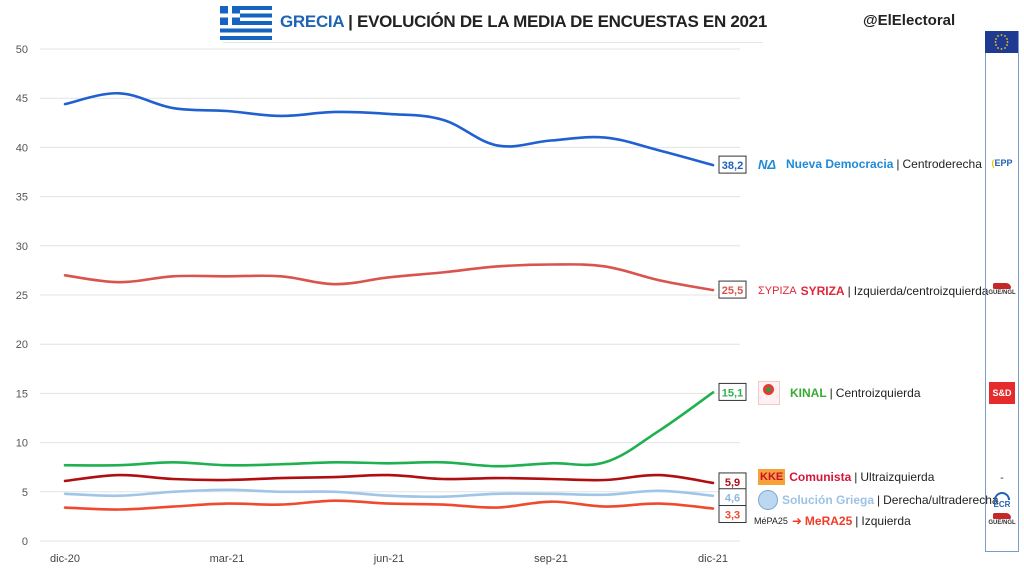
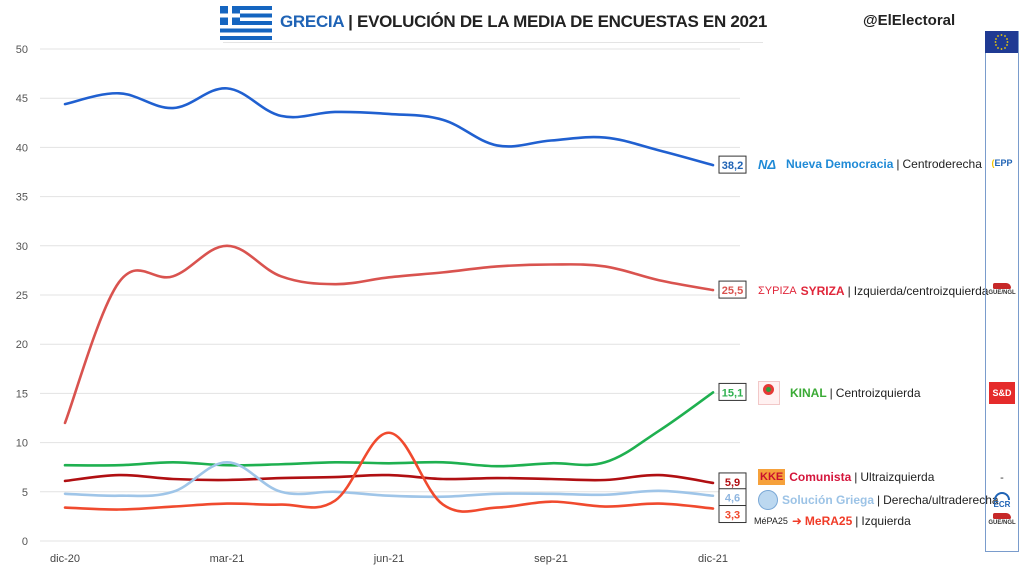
SYRIZA/dic-20: 27 -> 12
Nueva Democracia/mar-21: 44 -> 46
SYRIZA/mar-21: 27 -> 30
Solución Griega/mar-21: 5 -> 8
MeRA25/jun-21: 4 -> 11
